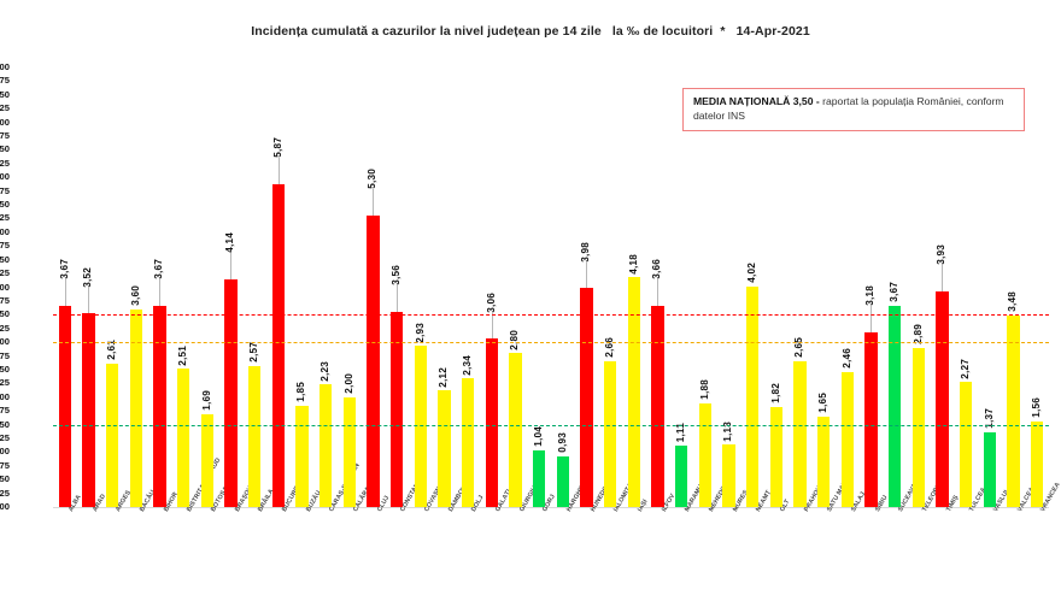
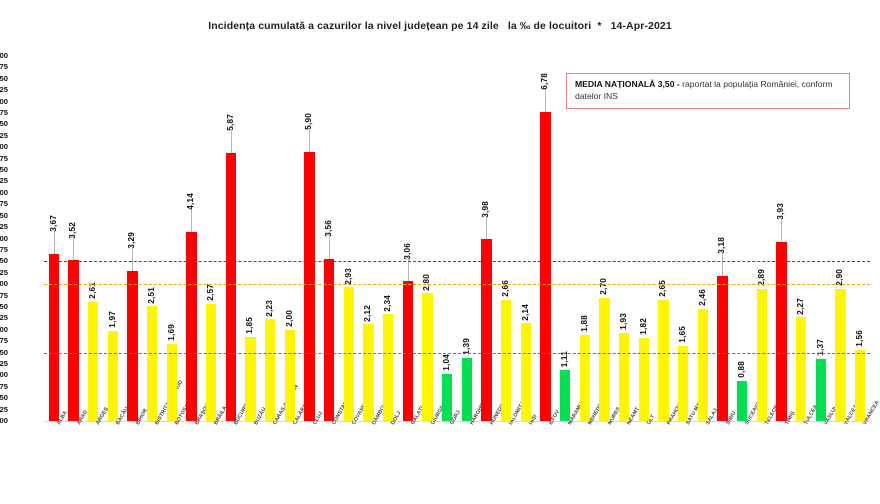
BACĂU: 3,60 -> 1,97
BIHOR: 3,67 -> 3,29
CLUJ: 5,30 -> 5,90
HARGHITA: 0,93 -> 1,39
IAȘI: 4,18 -> 2,14
ILFOV: 3,66 -> 6,78
MUREȘ: 1,13 -> 2,70
NEAMȚ: 4,02 -> 1,93
SUCEAVA: 3,67 -> 0,88
VÂLCEA: 3,48 -> 2,90
